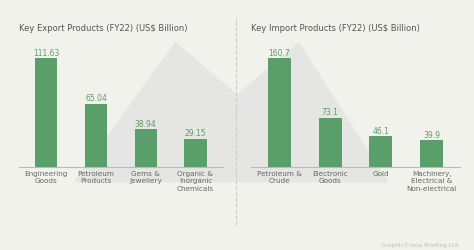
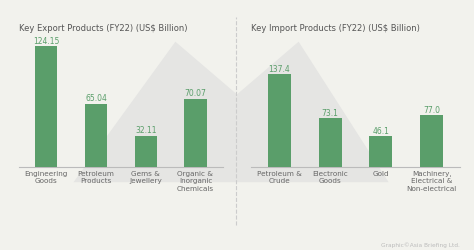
Engineering Goods: 111.63 -> 124.15
Gems & Jewellery: 38.94 -> 32.11
Organic & Inorganic Chemicals: 29.15 -> 70.07
Petroleum & Crude: 160.7 -> 137.4
Machinery, Electrical & Non-electrical: 39.9 -> 77.0
